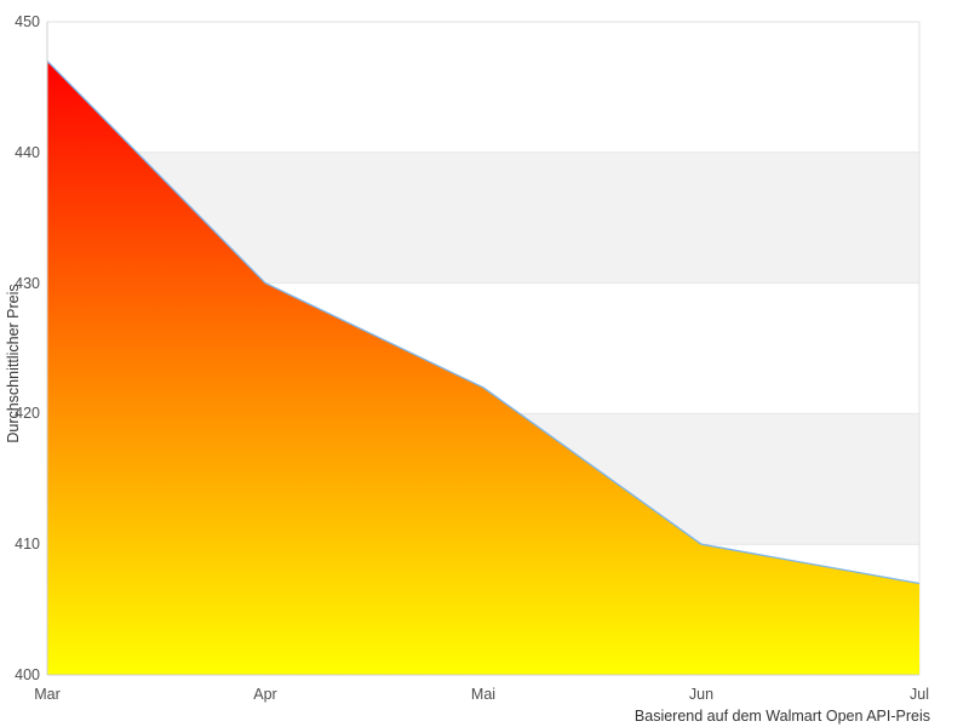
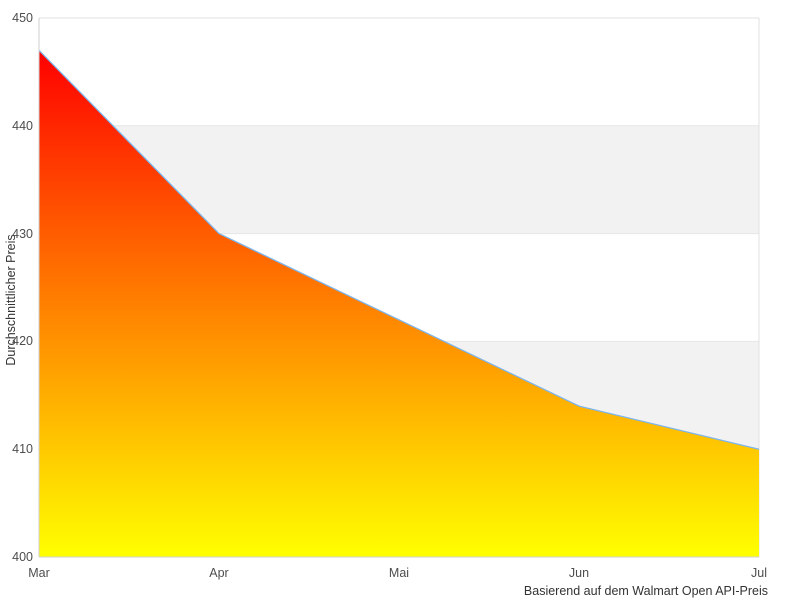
Jun: 410 -> 414
Jul: 407 -> 410
